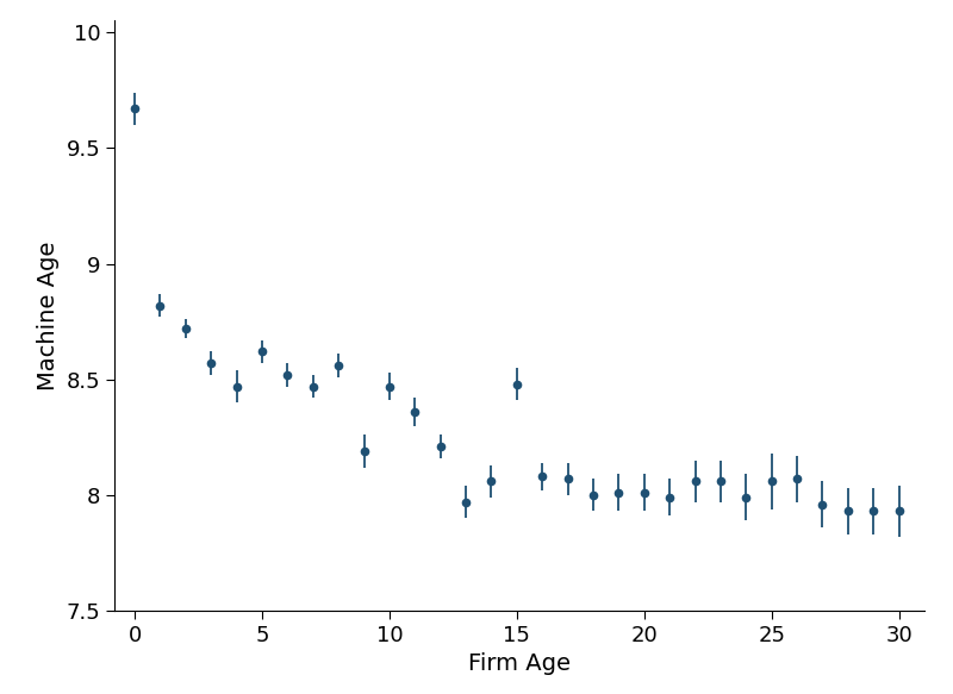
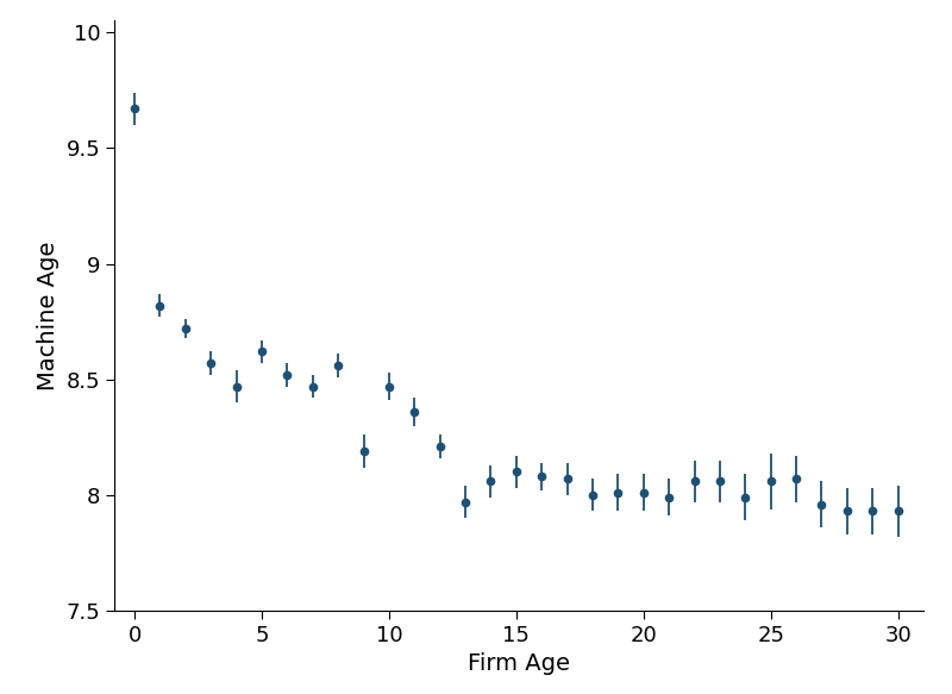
15: 8.48 -> 8.10
